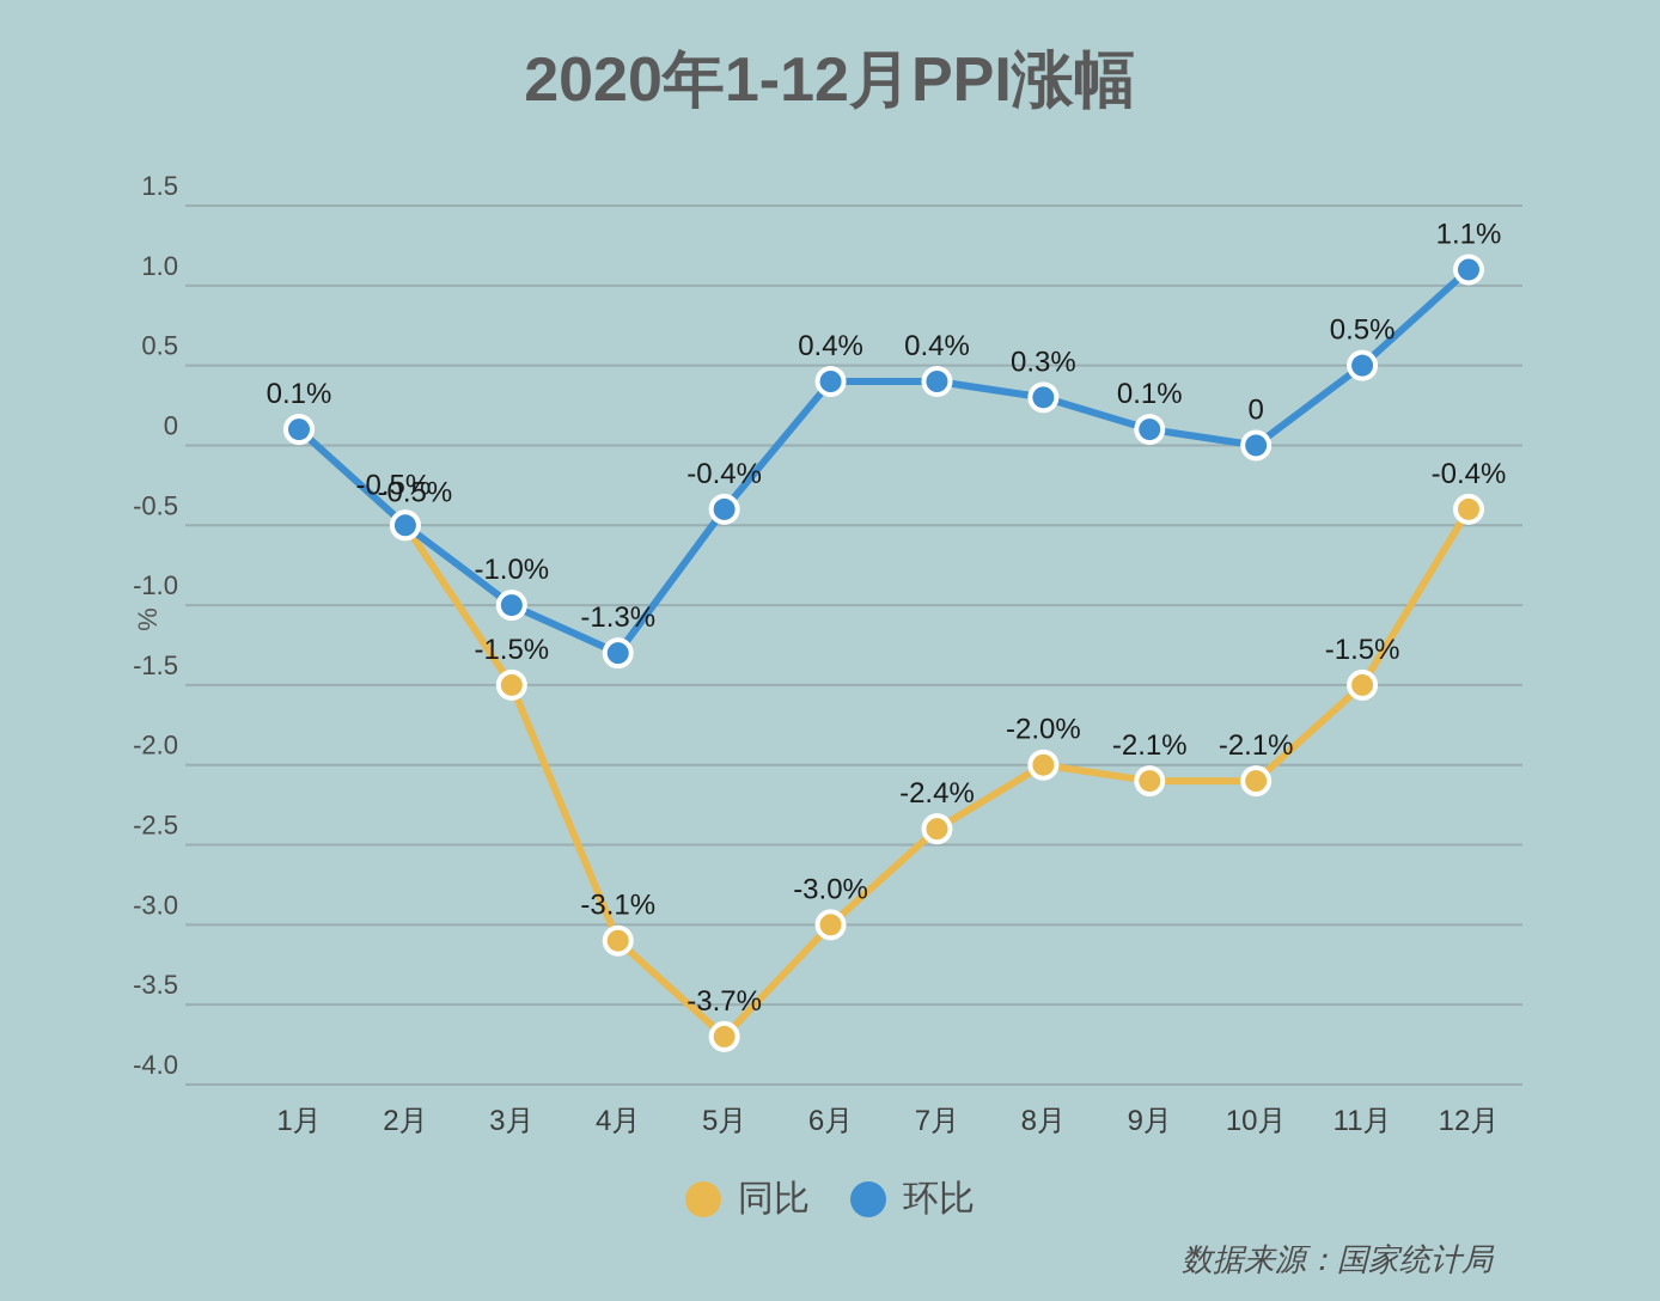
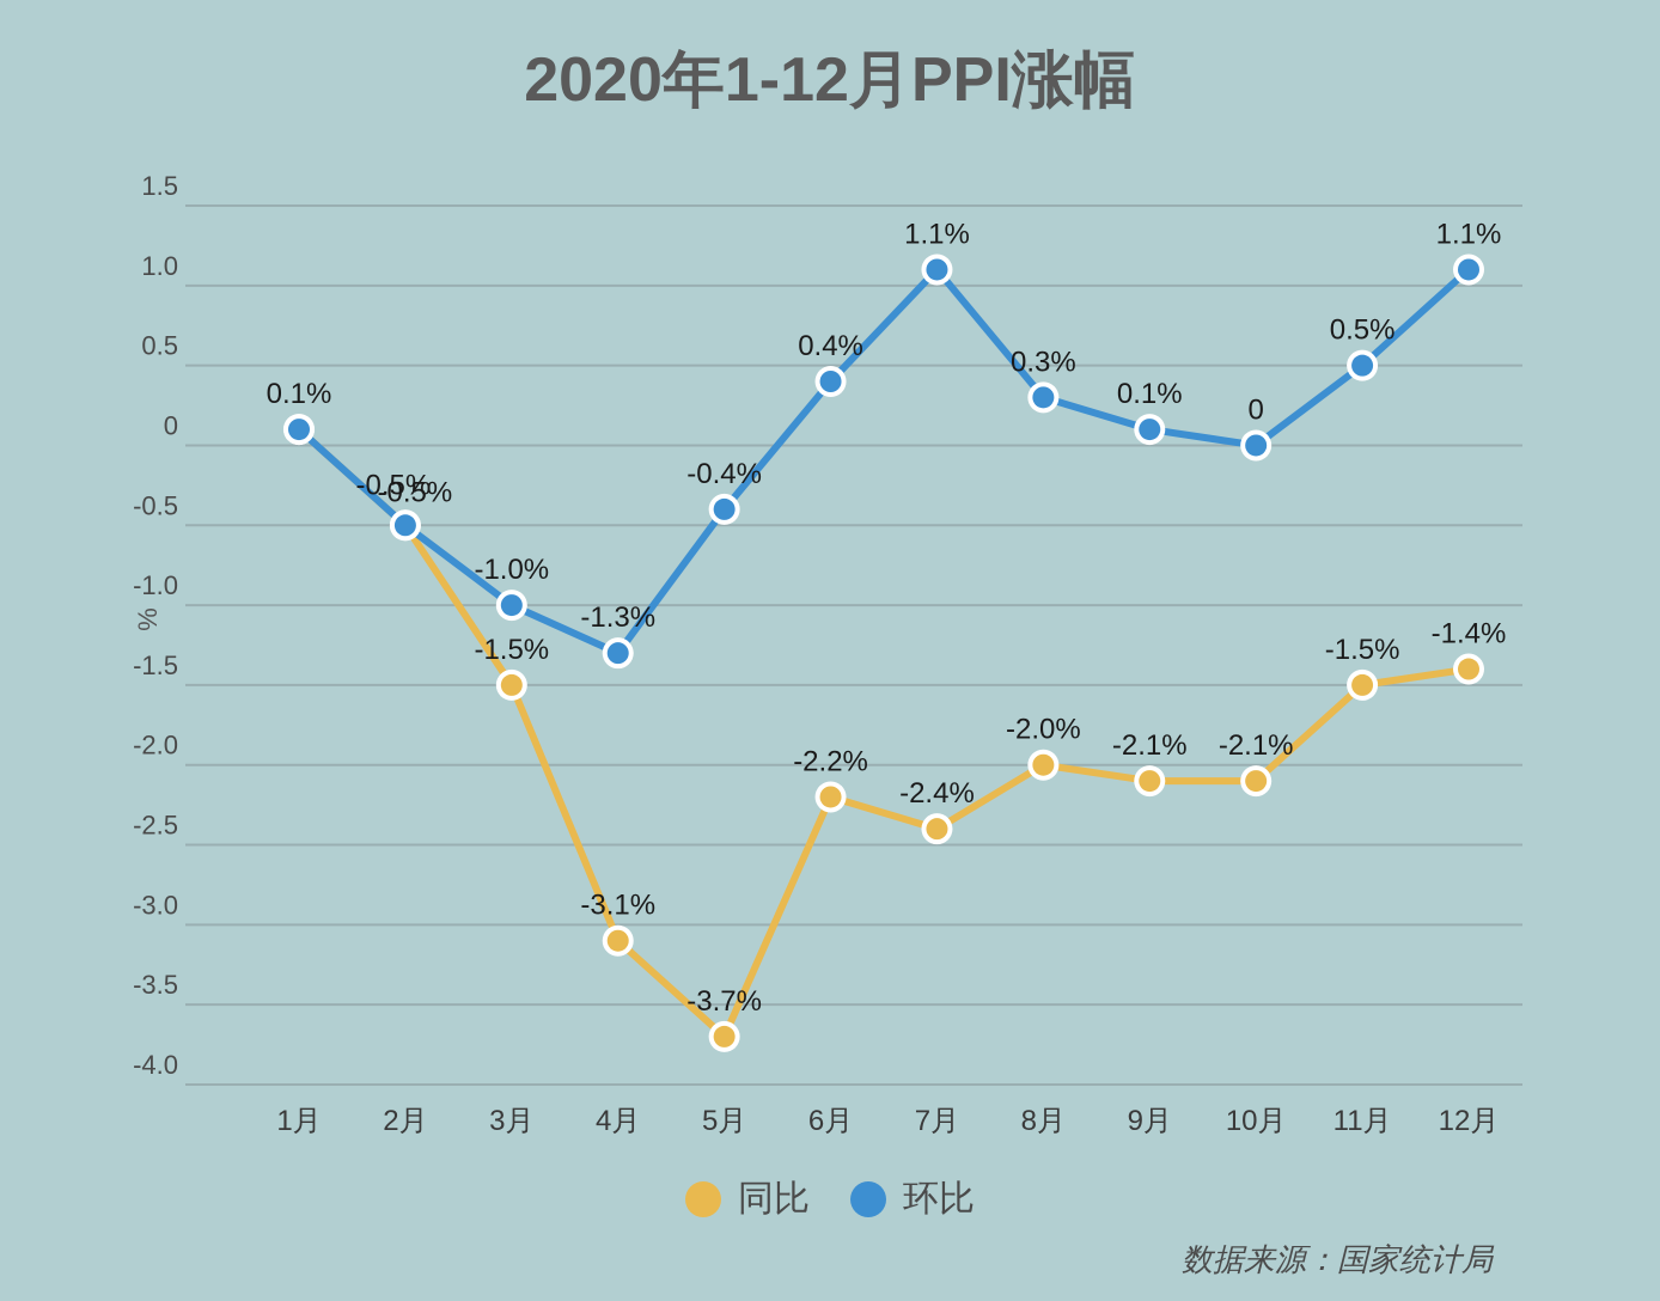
同比/6月: -3.0% -> -2.2%
环比/7月: 0.4% -> 1.1%
同比/12月: -0.4% -> -1.4%
